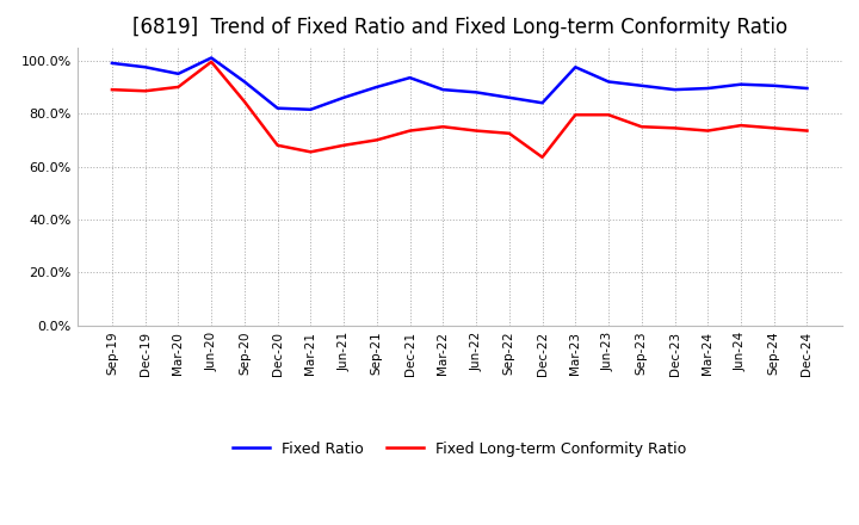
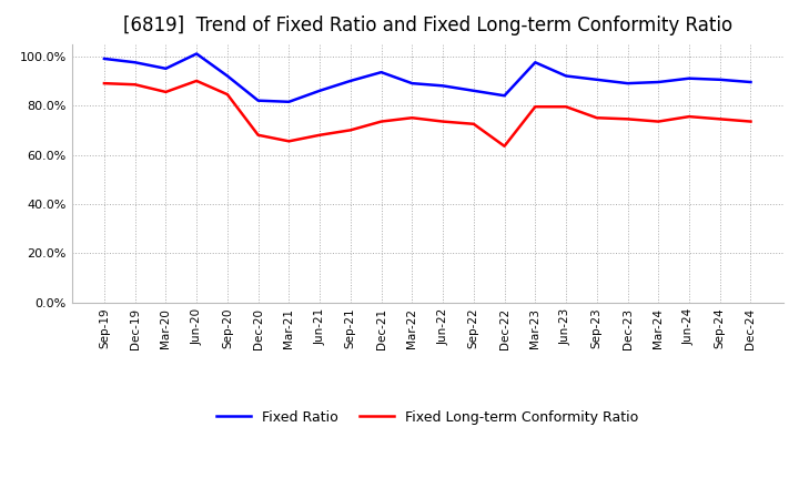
Fixed Long-term Conformity Ratio/Mar-20: 90.0% -> 85.5%
Fixed Long-term Conformity Ratio/Jun-20: 99.5% -> 90.0%
